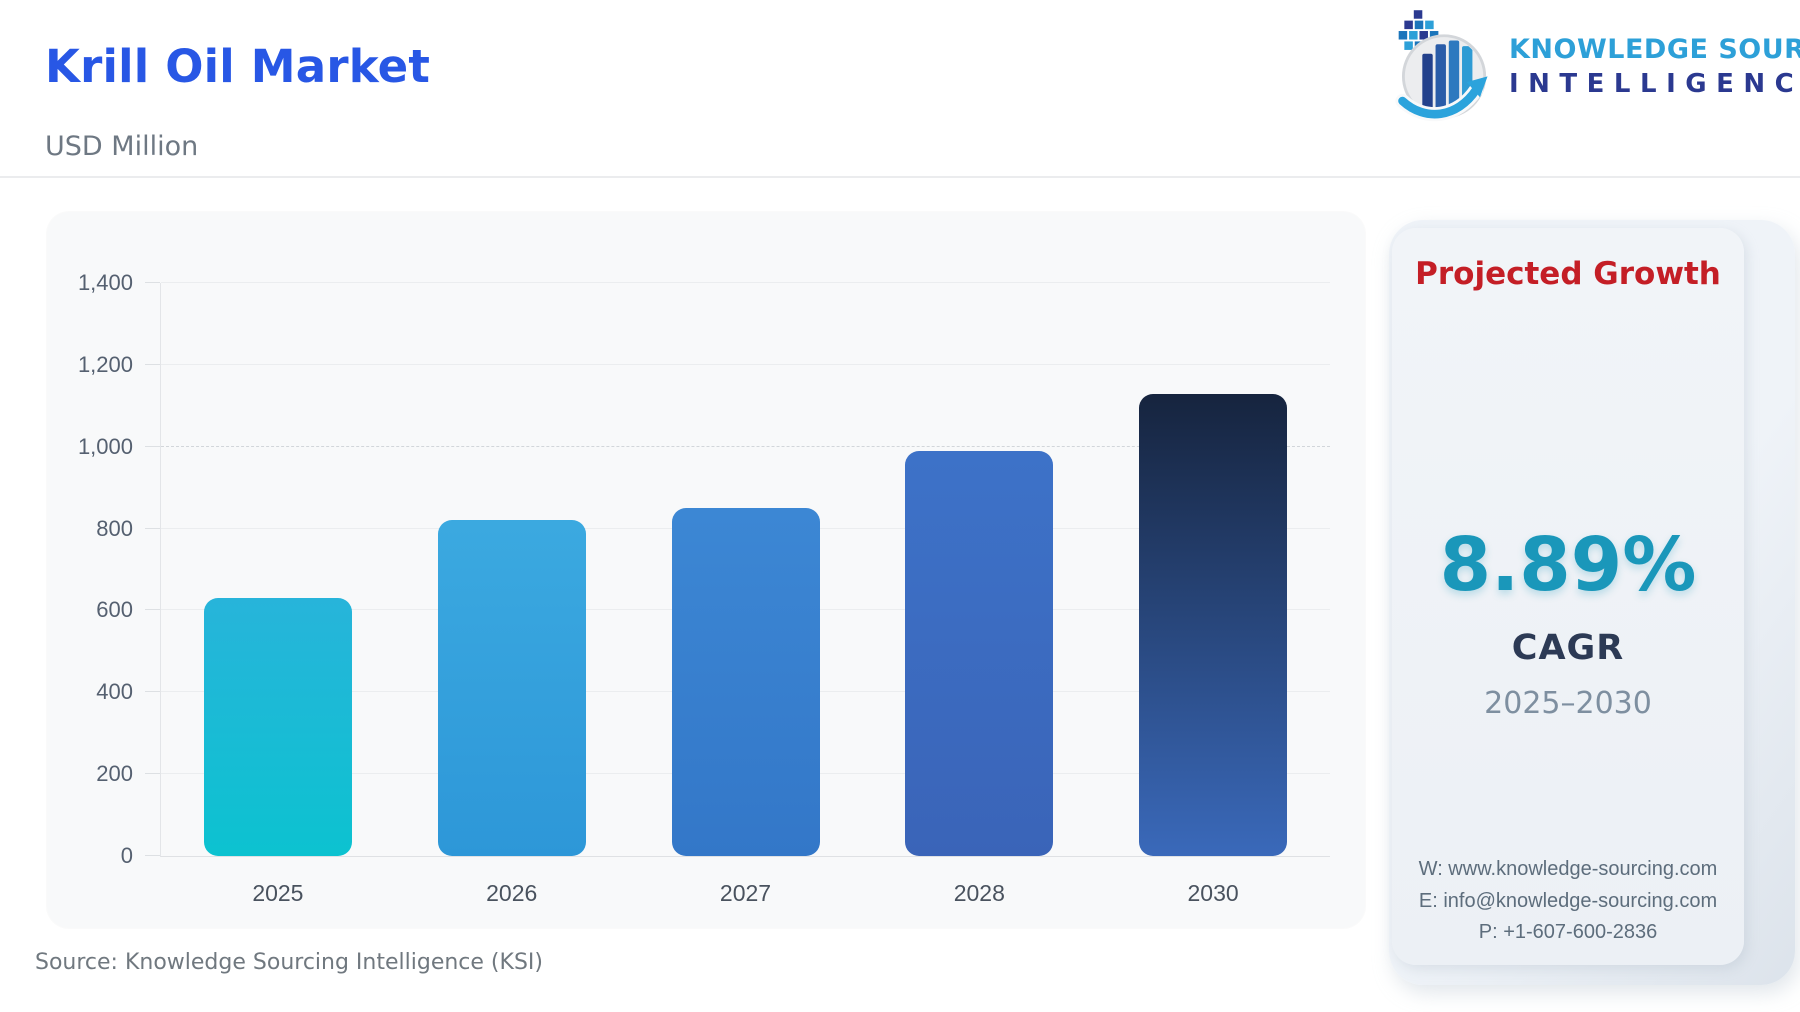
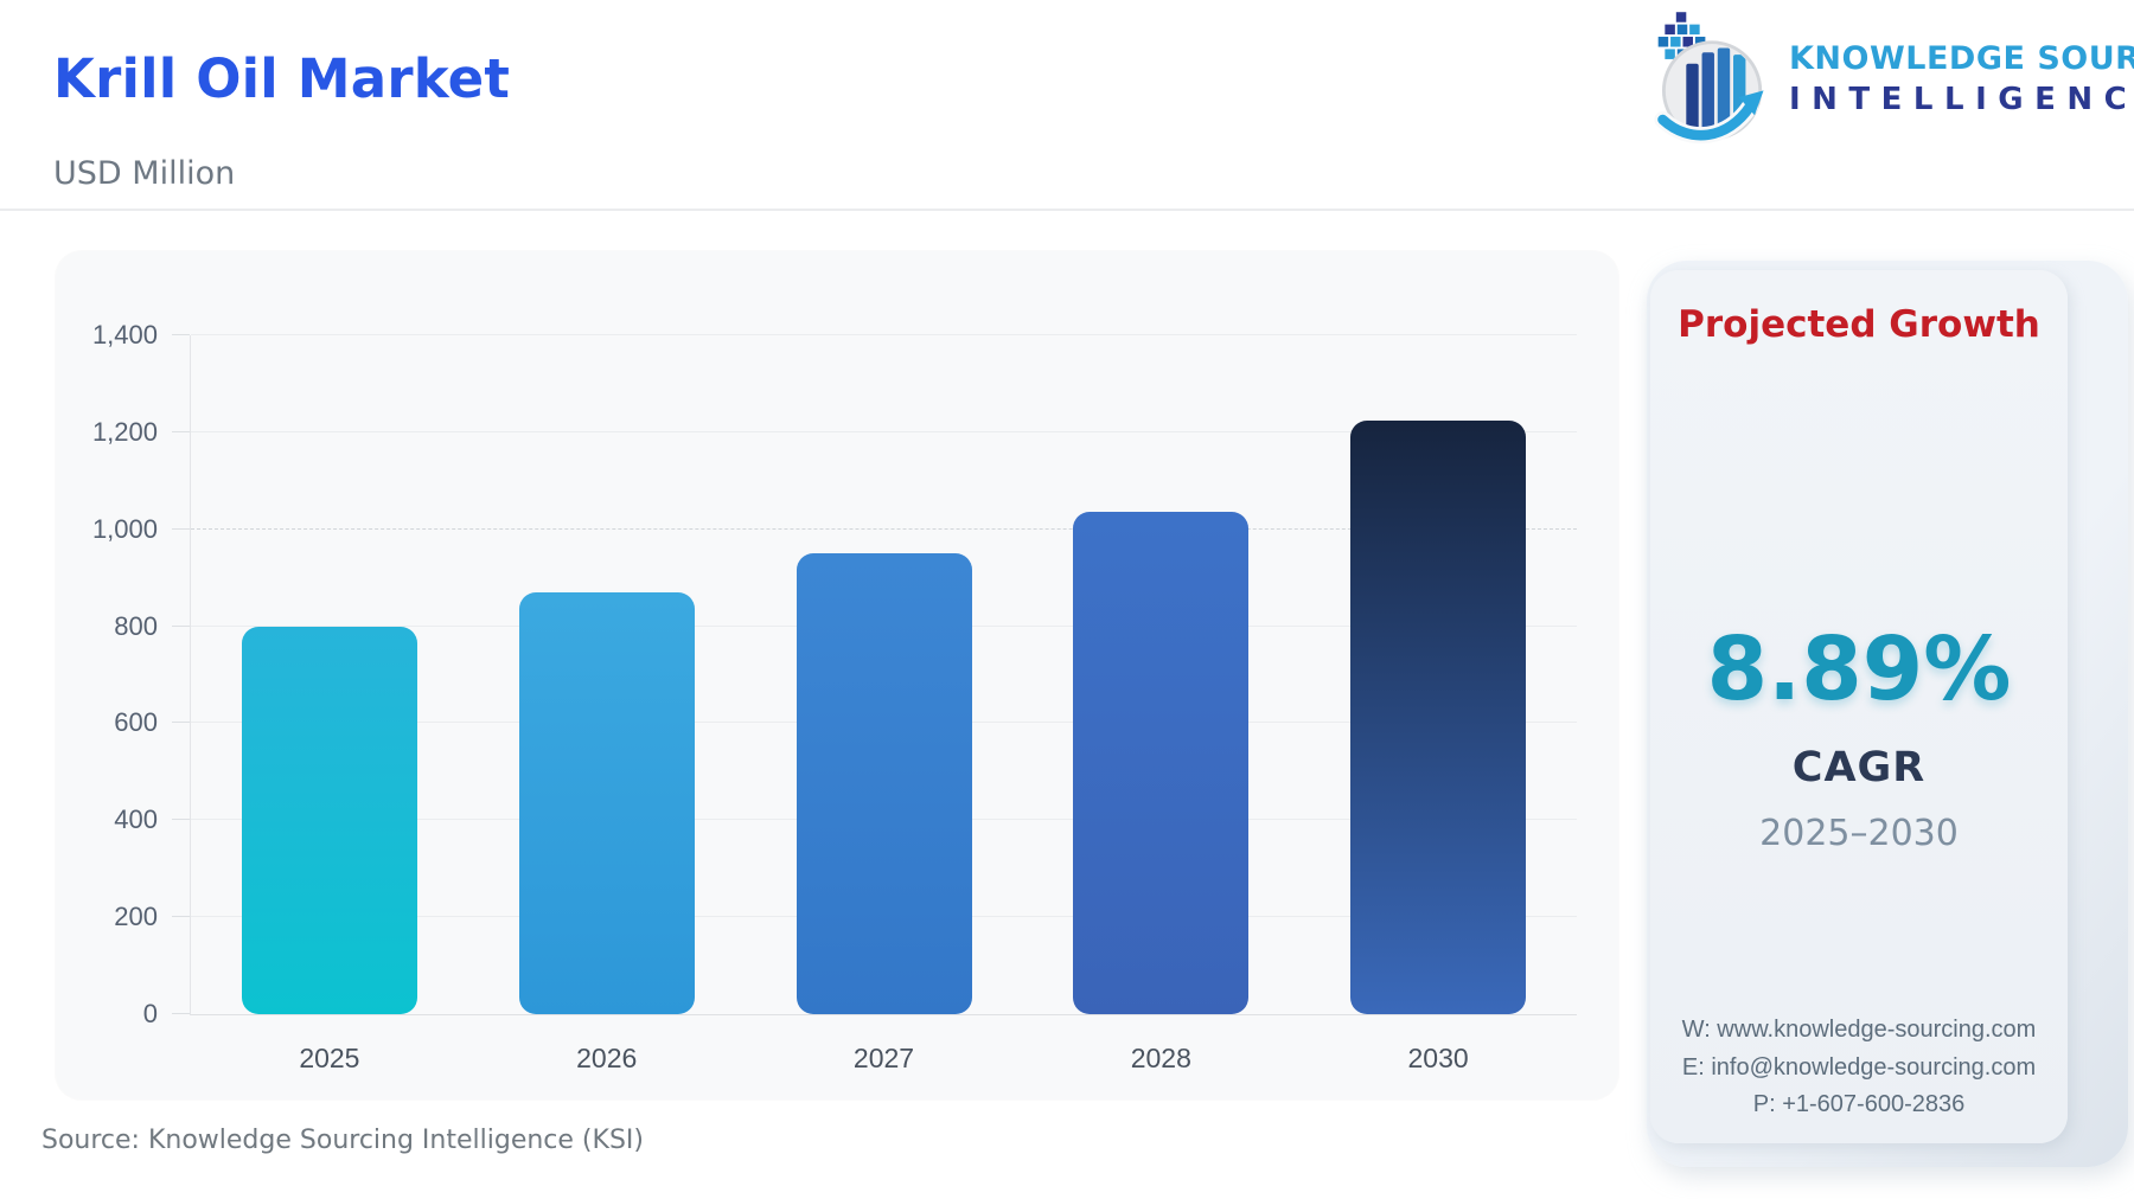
2025: 630 -> 800
2026: 820 -> 870
2027: 850 -> 950
2028: 990 -> 1040
2030: 1130 -> 1220
